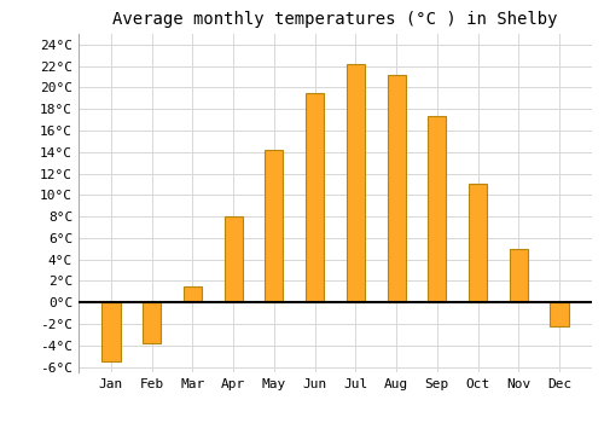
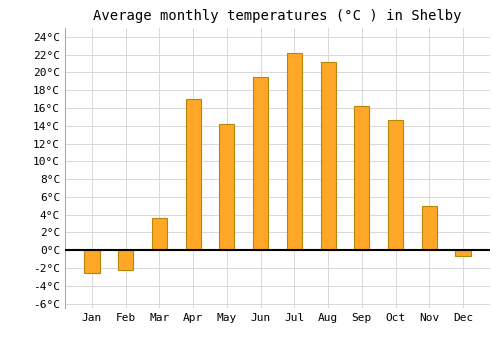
Jan: -5.5°C -> -2.6°C
Feb: -3.8°C -> -2.2°C
Mar: 1.5°C -> 3.6°C
Apr: 8.0°C -> 17.0°C
Sep: 17.4°C -> 16.2°C
Oct: 11.0°C -> 14.6°C
Dec: -2.2°C -> -0.6°C
